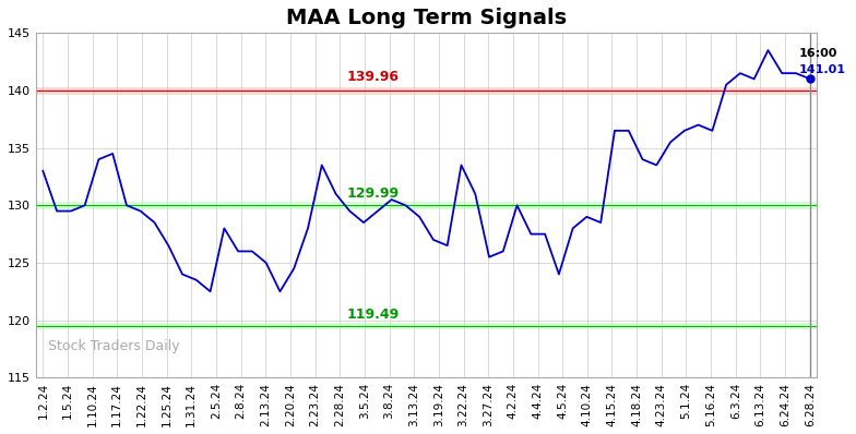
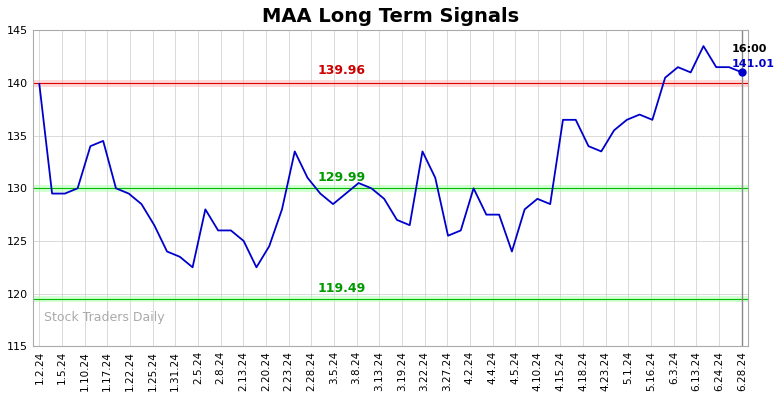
1.2.24: 133.0 -> 139.9
